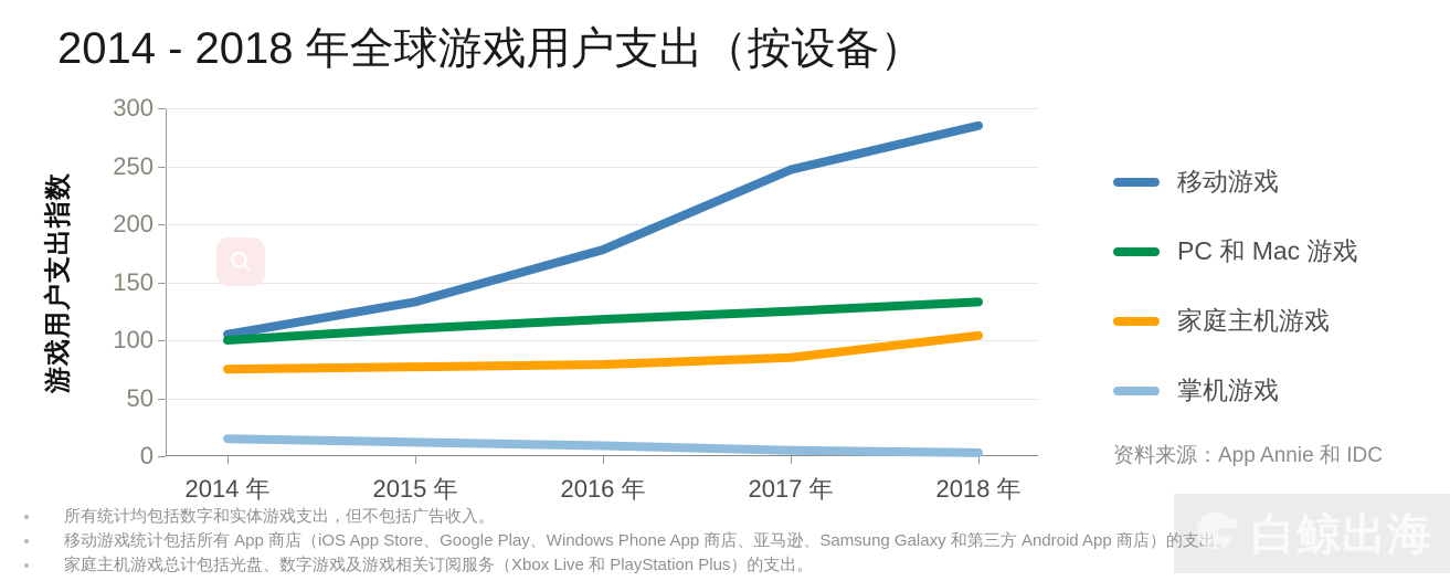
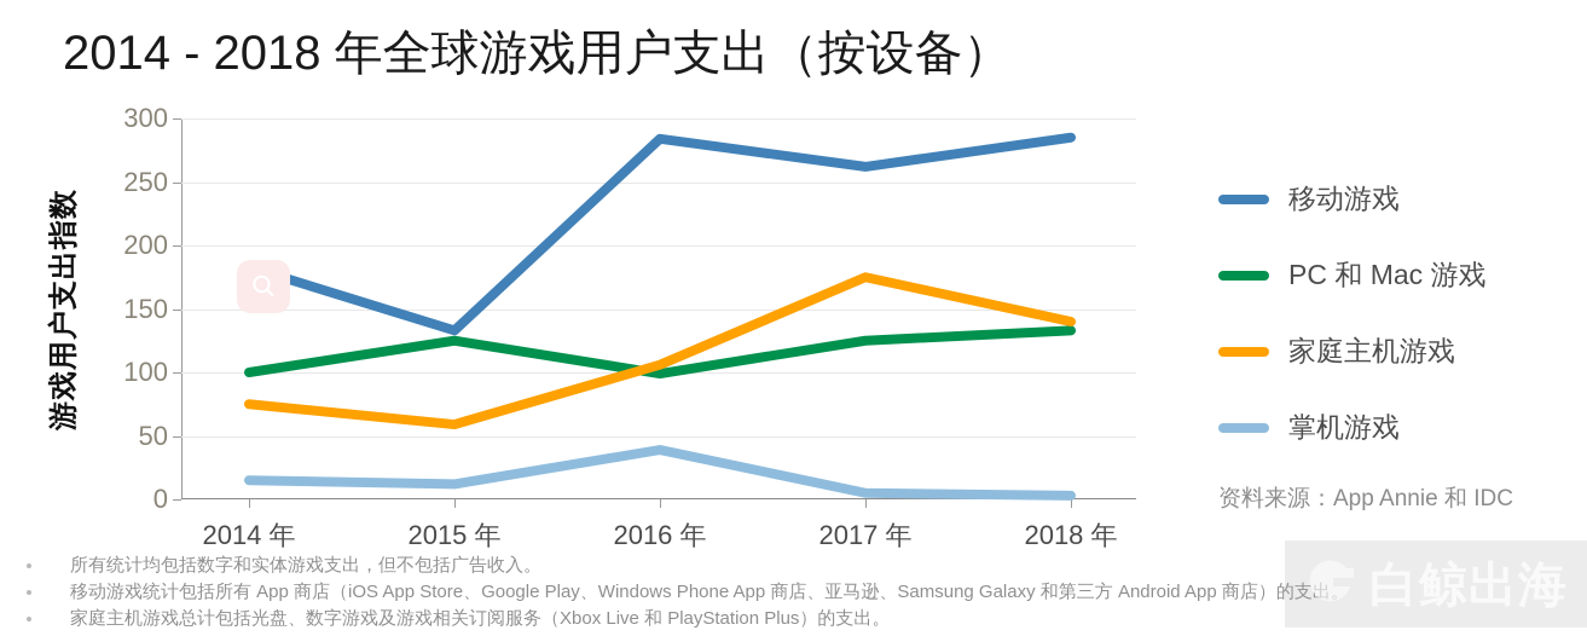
移动游戏/2014 年: 105 -> 183
PC 和 Mac 游戏/2015 年: 110 -> 125
家庭主机游戏/2015 年: 77 -> 59
移动游戏/2016 年: 178 -> 284
PC 和 Mac 游戏/2016 年: 118 -> 99
家庭主机游戏/2016 年: 79 -> 106
掌机游戏/2016 年: 9 -> 39
移动游戏/2017 年: 247 -> 262
家庭主机游戏/2017 年: 85 -> 175
家庭主机游戏/2018 年: 104 -> 140
